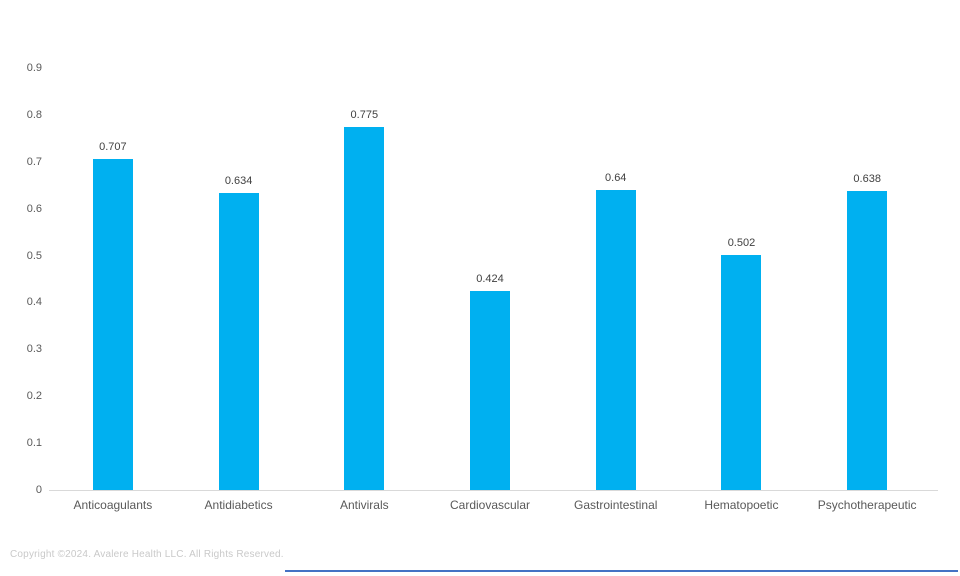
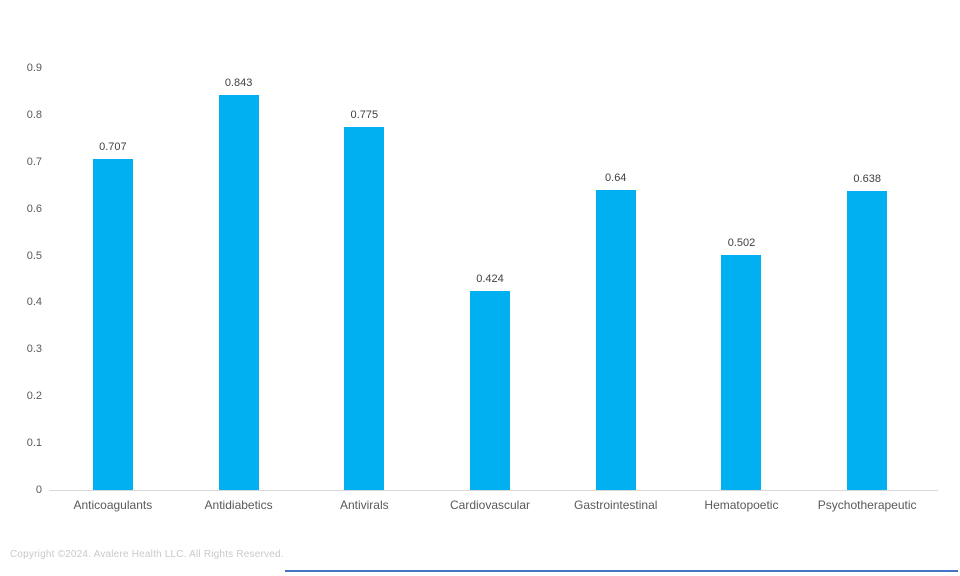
Antidiabetics: 0.634 -> 0.843
